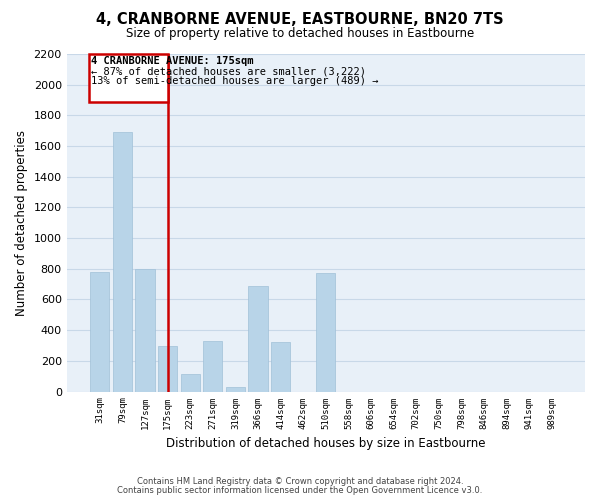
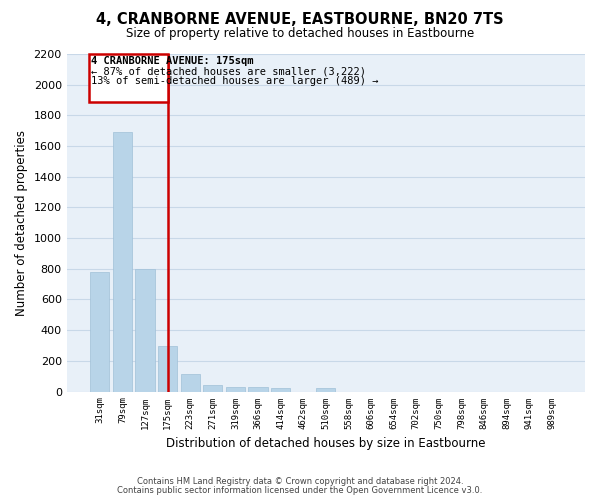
271sqm: 330 -> 40
366sqm: 690 -> 30
414sqm: 320 -> 20
510sqm: 770 -> 20
